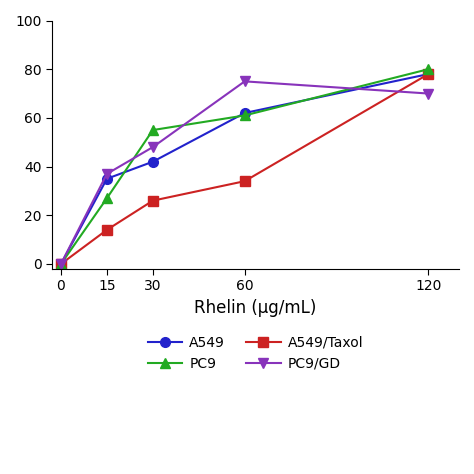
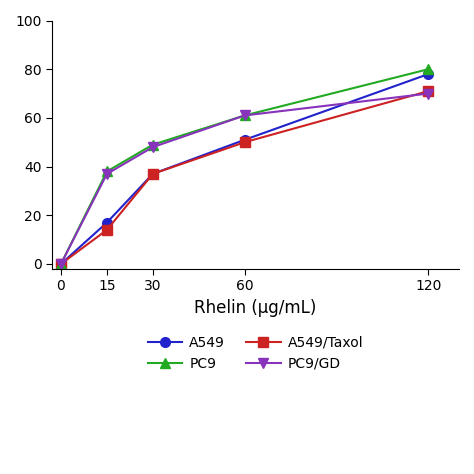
A549/15: 35 -> 17
PC9/15: 27 -> 38
A549/30: 42 -> 37
A549/Taxol/30: 26 -> 37
PC9/30: 55 -> 49
A549/60: 62 -> 51
A549/Taxol/60: 34 -> 50
PC9/GD/60: 75 -> 61
A549/Taxol/120: 78 -> 71
